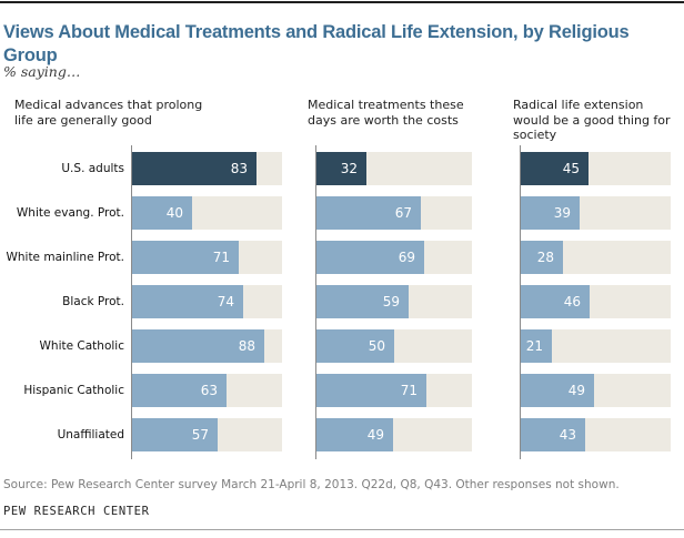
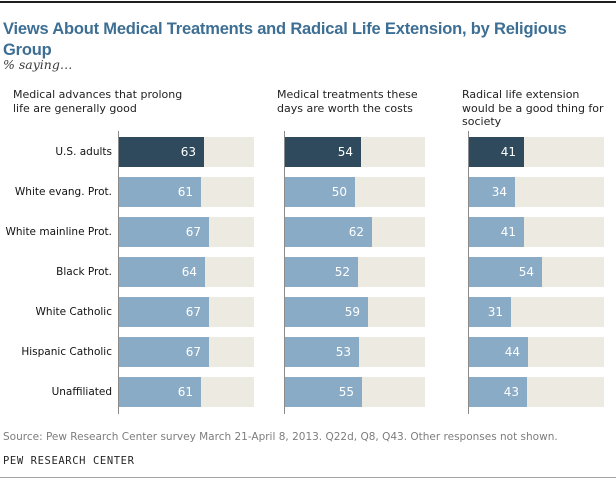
Medical advances that prolong life are generally good/U.S. adults: 83 -> 63
Medical treatments these days are worth the costs/U.S. adults: 32 -> 54
Radical life extension would be a good thing for society/U.S. adults: 45 -> 41
Medical advances that prolong life are generally good/White evang. Prot.: 40 -> 61
Medical treatments these days are worth the costs/White evang. Prot.: 67 -> 50
Radical life extension would be a good thing for society/White evang. Prot.: 39 -> 34
Medical advances that prolong life are generally good/White mainline Prot.: 71 -> 67
Medical treatments these days are worth the costs/White mainline Prot.: 69 -> 62
Radical life extension would be a good thing for society/White mainline Prot.: 28 -> 41
Medical advances that prolong life are generally good/Black Prot.: 74 -> 64
Medical treatments these days are worth the costs/Black Prot.: 59 -> 52
Radical life extension would be a good thing for society/Black Prot.: 46 -> 54
Medical advances that prolong life are generally good/White Catholic: 88 -> 67
Medical treatments these days are worth the costs/White Catholic: 50 -> 59
Radical life extension would be a good thing for society/White Catholic: 21 -> 31
Medical advances that prolong life are generally good/Hispanic Catholic: 63 -> 67
Medical treatments these days are worth the costs/Hispanic Catholic: 71 -> 53
Radical life extension would be a good thing for society/Hispanic Catholic: 49 -> 44
Medical advances that prolong life are generally good/Unaffiliated: 57 -> 61
Medical treatments these days are worth the costs/Unaffiliated: 49 -> 55
